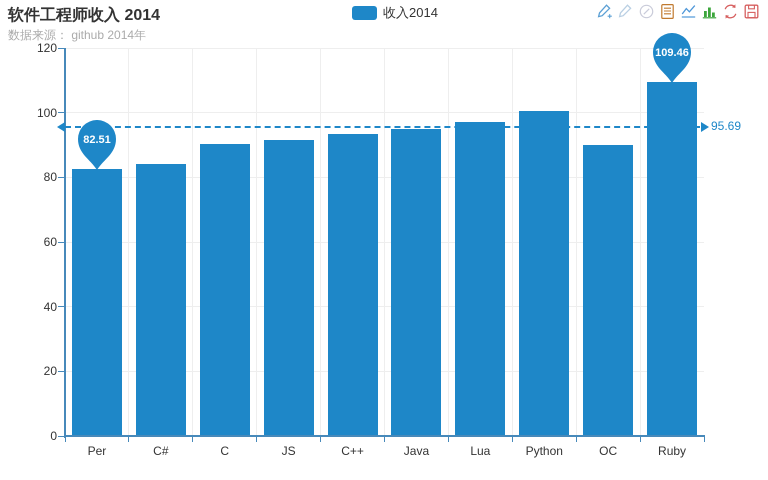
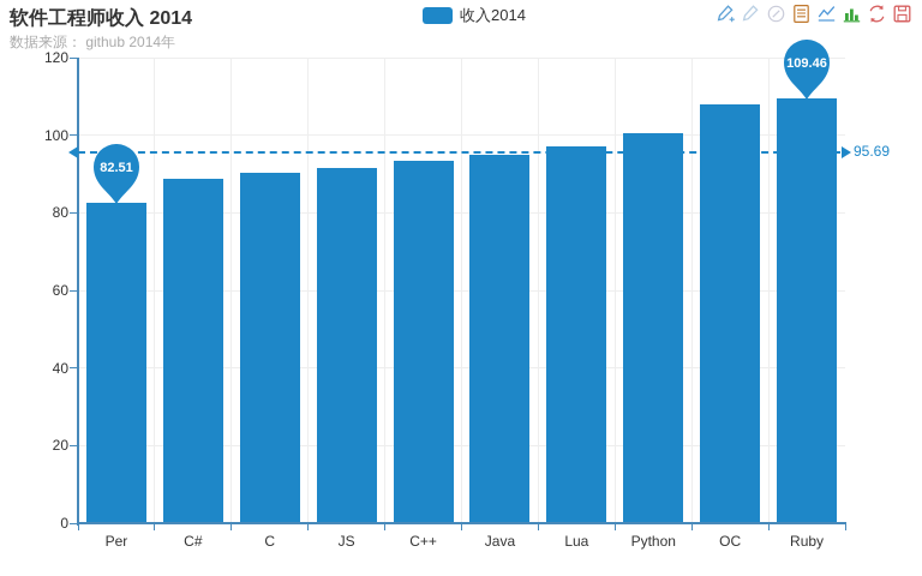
C#: 84 -> 89
OC: 90 -> 108
